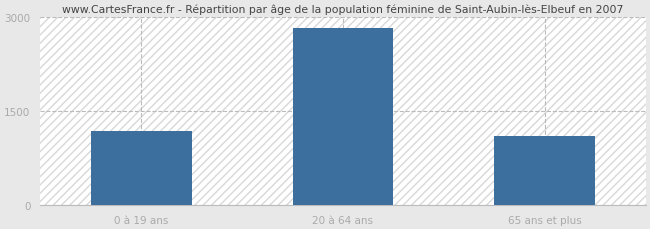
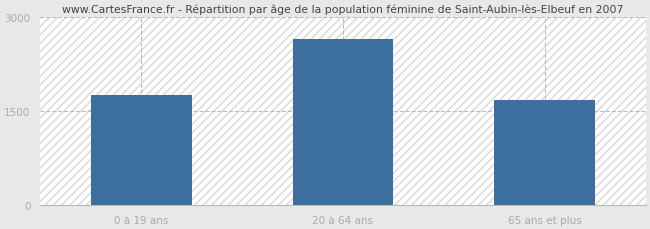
0 à 19 ans: 1190 -> 1760
20 à 64 ans: 2820 -> 2660
65 ans et plus: 1100 -> 1680
